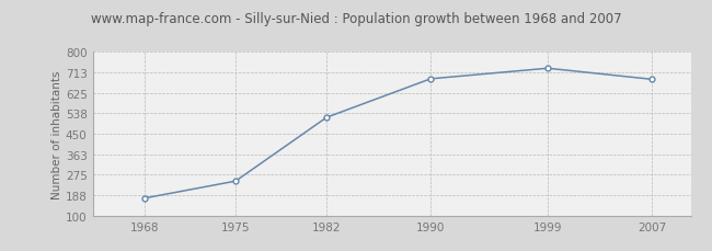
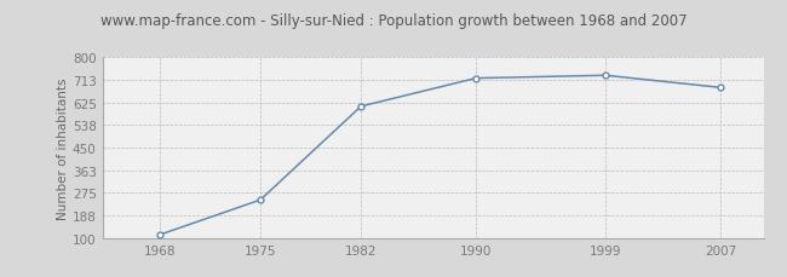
1968: 175 -> 113
1982: 520 -> 610
1990: 685 -> 719
